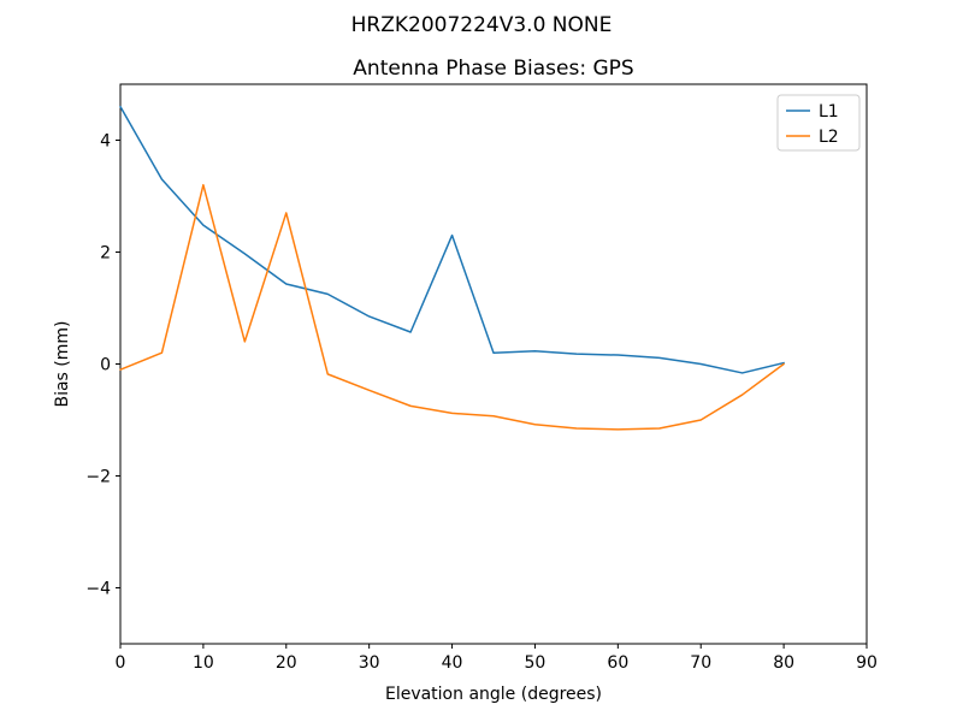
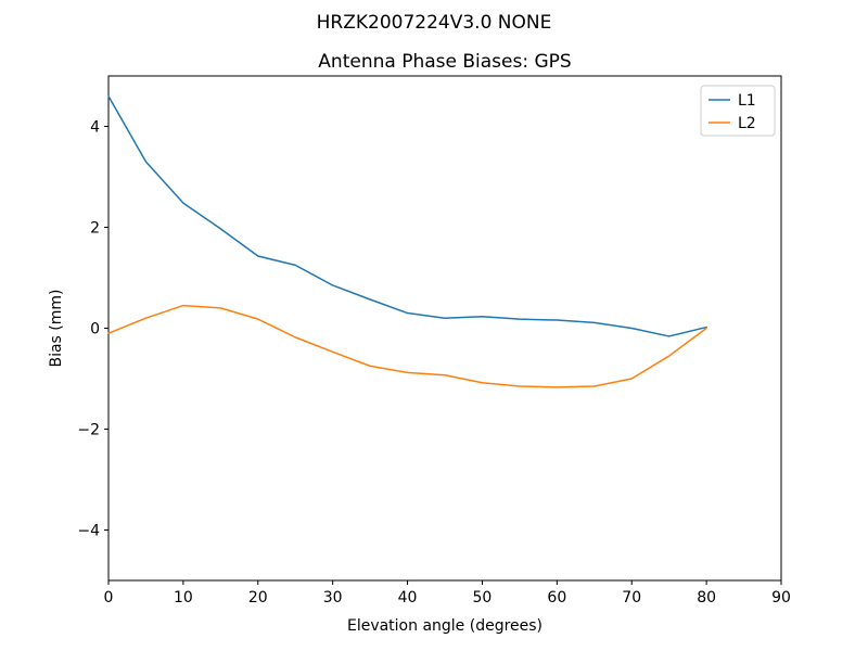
L2/10: 3.2 -> 0.5
L2/20: 2.7 -> 0.2
L1/40: 2.3 -> 0.3
